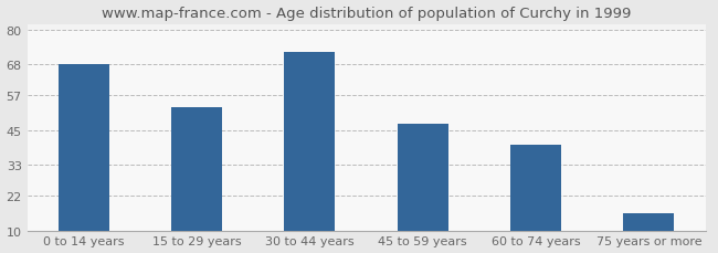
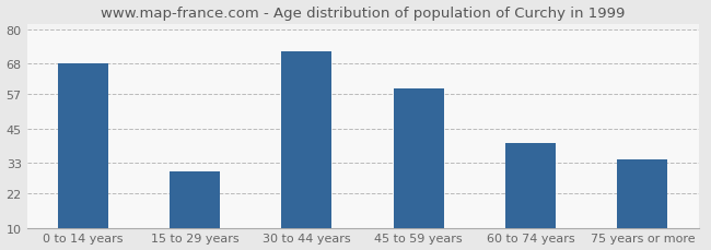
15 to 29 years: 53 -> 30
45 to 59 years: 47 -> 59
75 years or more: 16 -> 34
